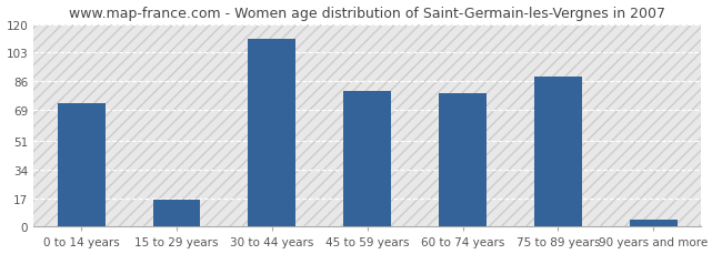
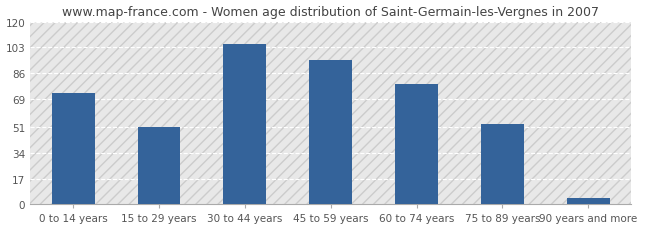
15 to 29 years: 16 -> 51
30 to 44 years: 111 -> 105
45 to 59 years: 80 -> 95
75 to 89 years: 89 -> 53
